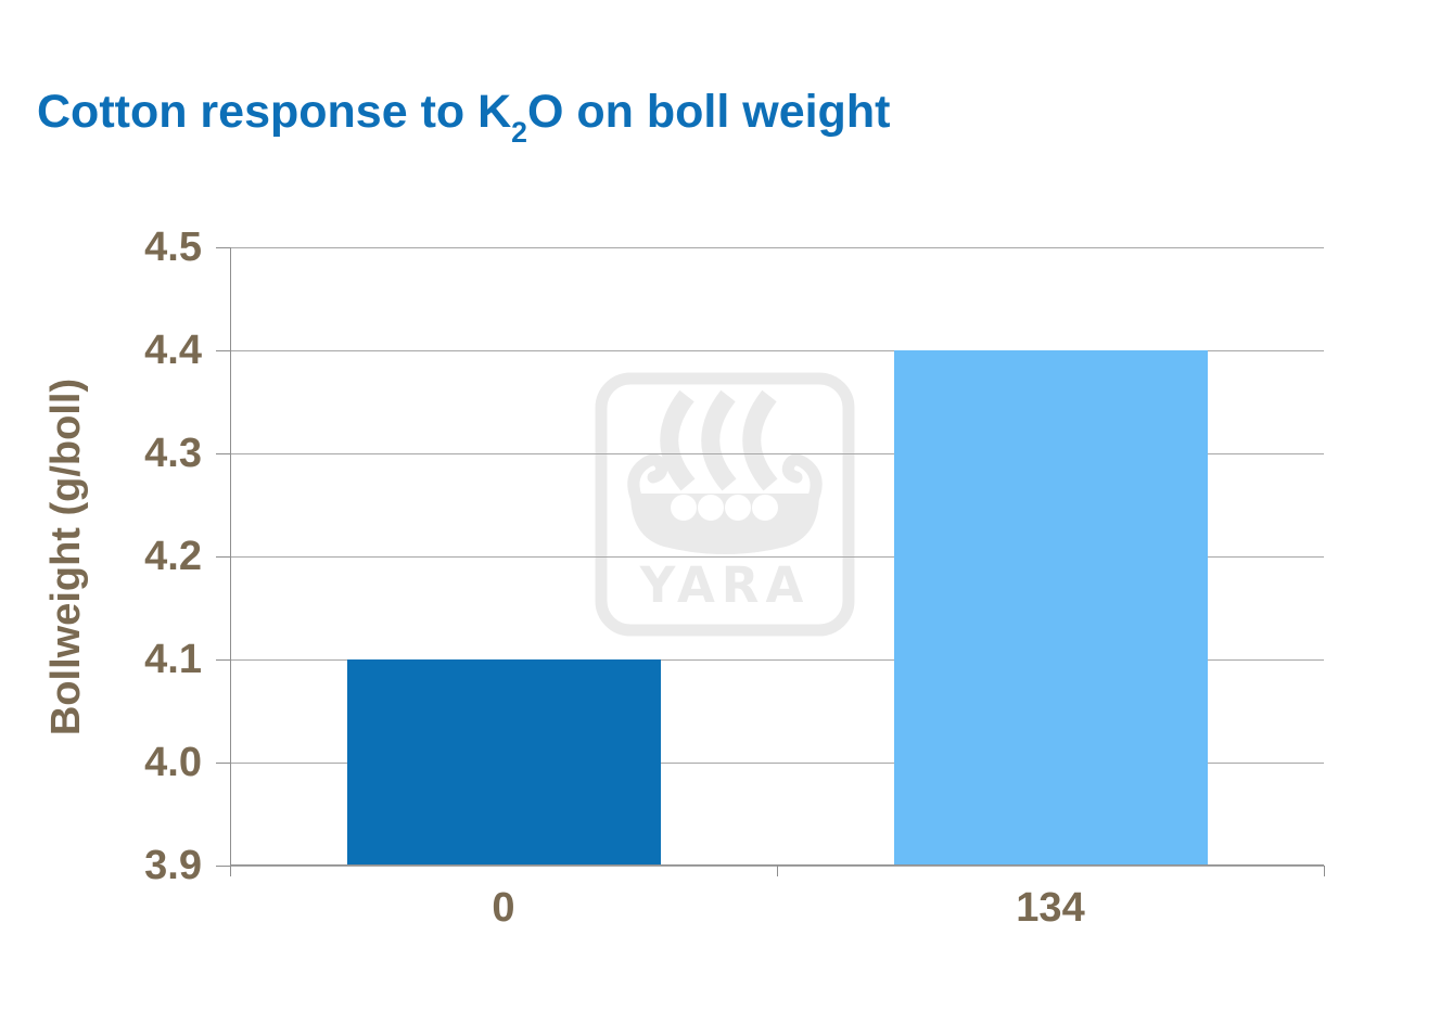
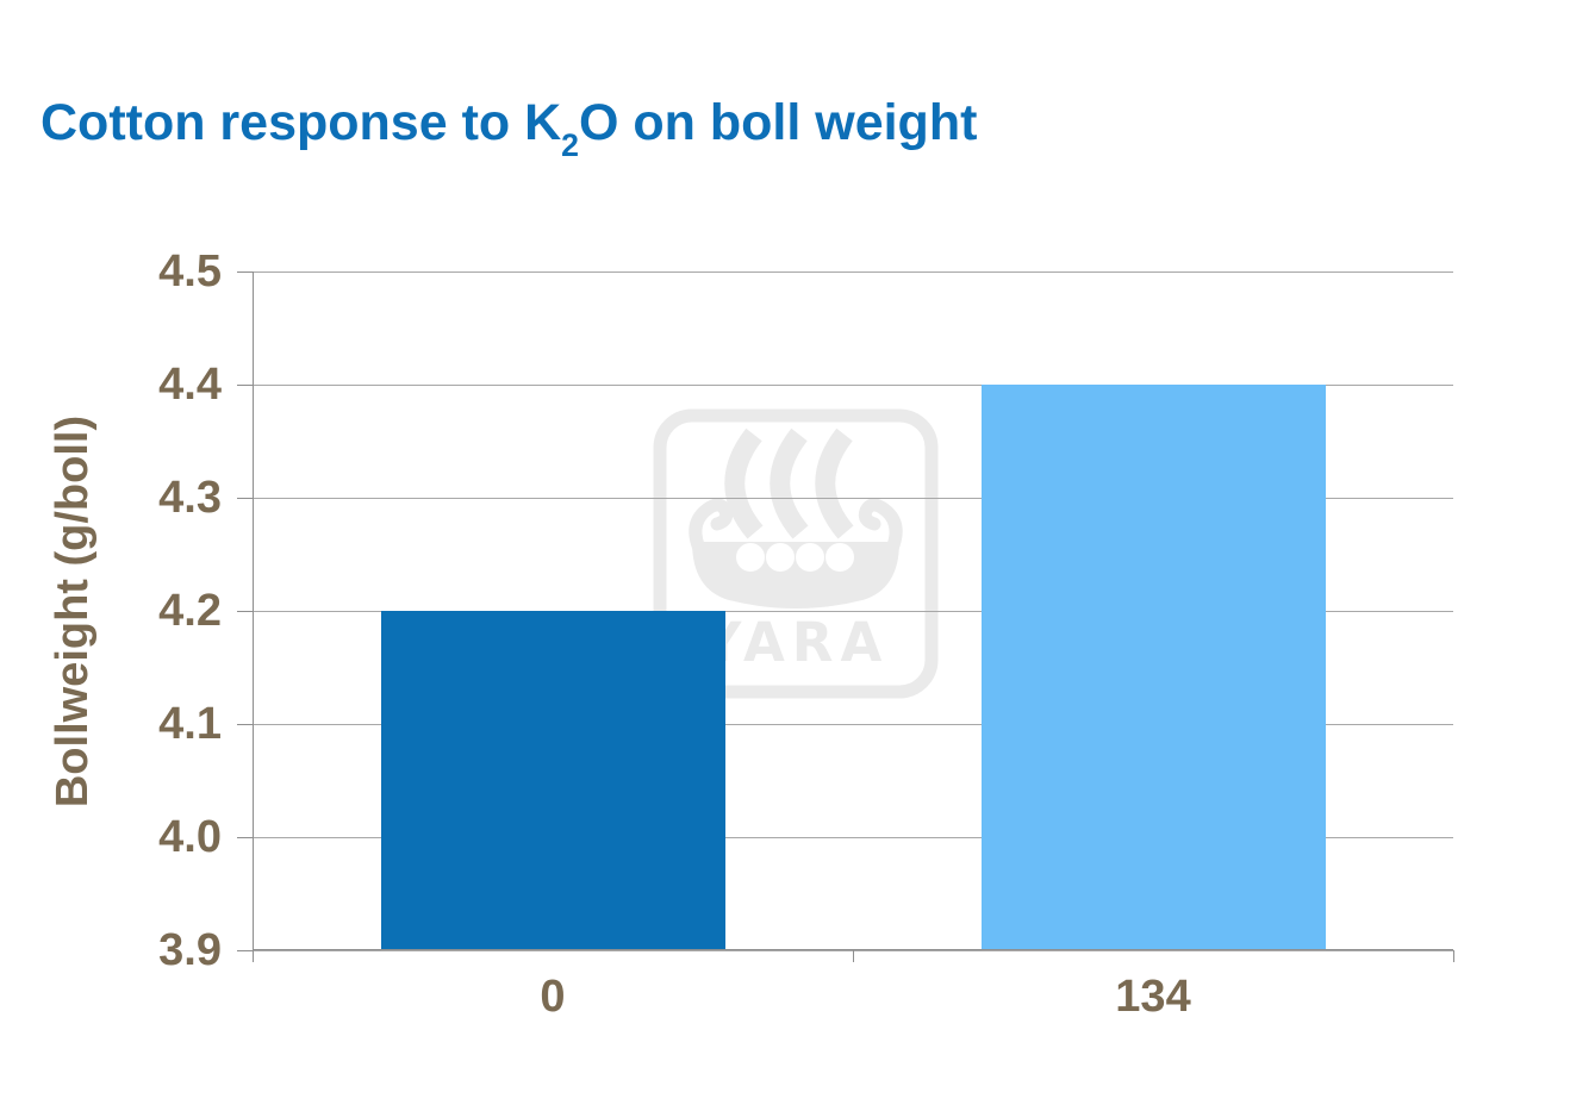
0: 4.1 -> 4.2
